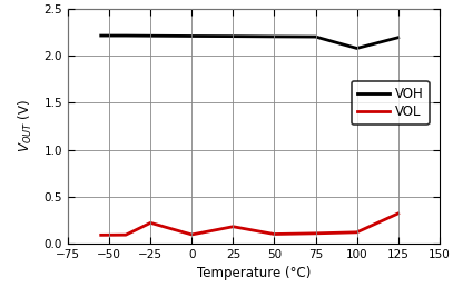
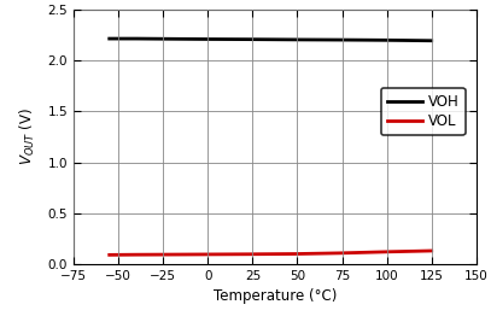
VOL/−25: 0.22 -> 0.09
VOL/25: 0.18 -> 0.10
VOH/100: 2.08 -> 2.20
VOL/125: 0.32 -> 0.13
